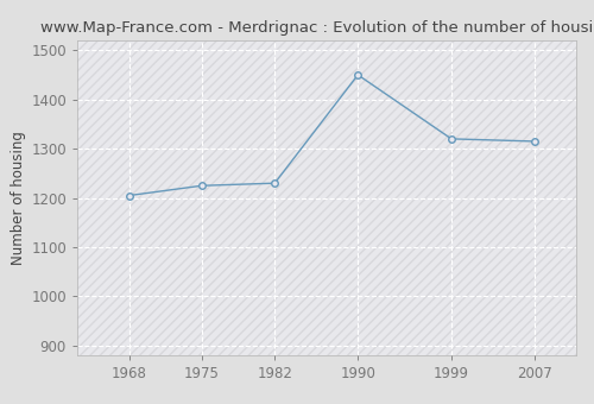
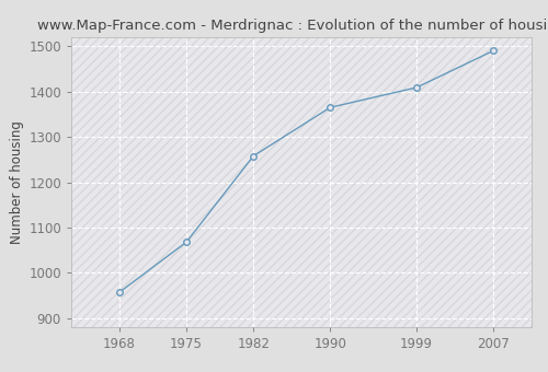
1968: 1205 -> 957
1975: 1225 -> 1068
1982: 1230 -> 1258
1990: 1450 -> 1365
1999: 1320 -> 1409
2007: 1315 -> 1490
